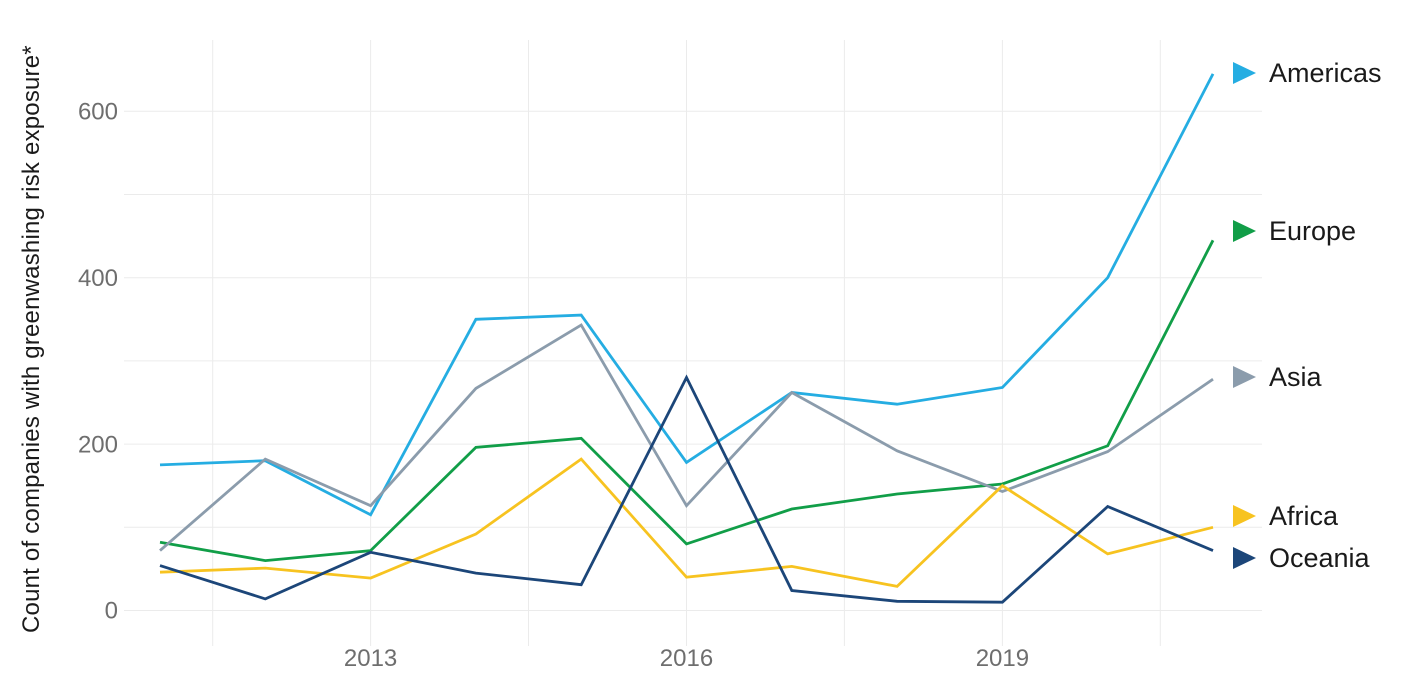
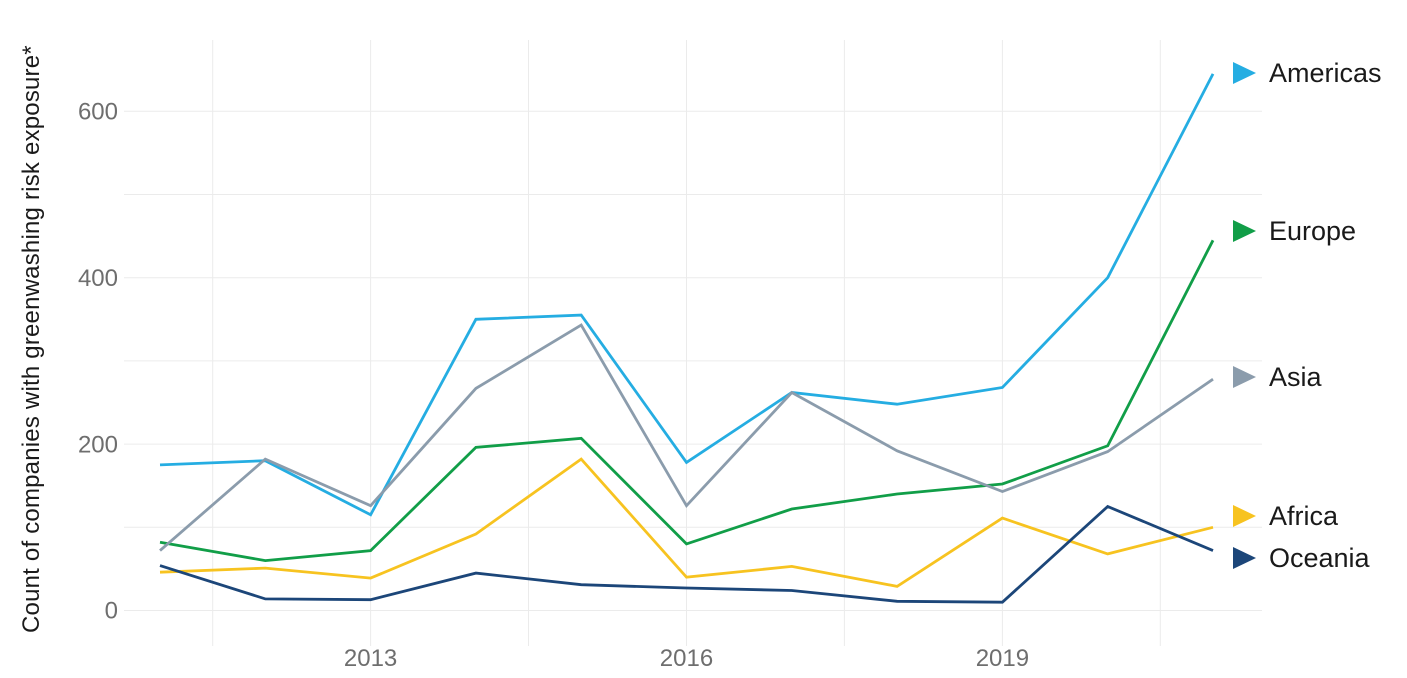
Oceania/2013: 70 -> 10
Oceania/2016: 280 -> 30
Africa/2019: 150 -> 110
